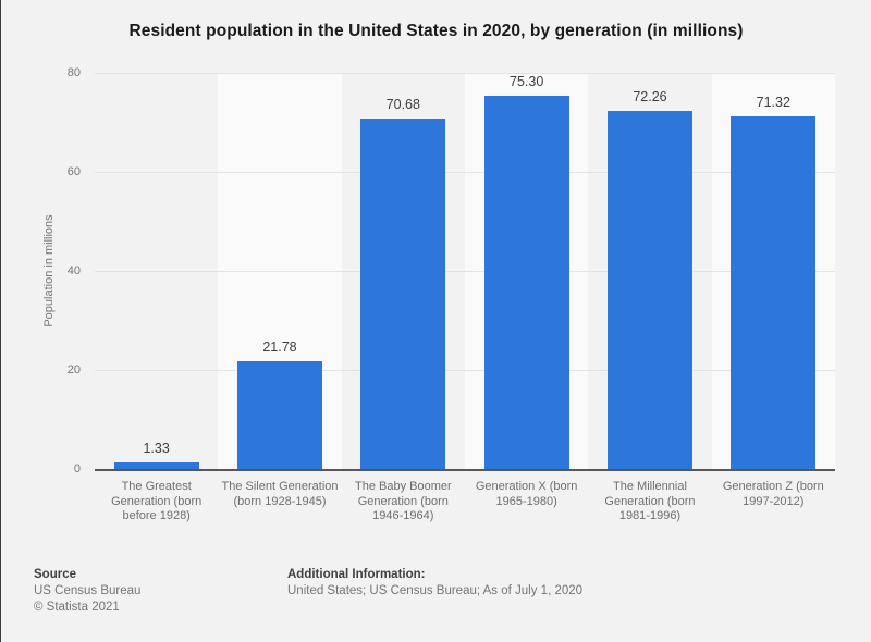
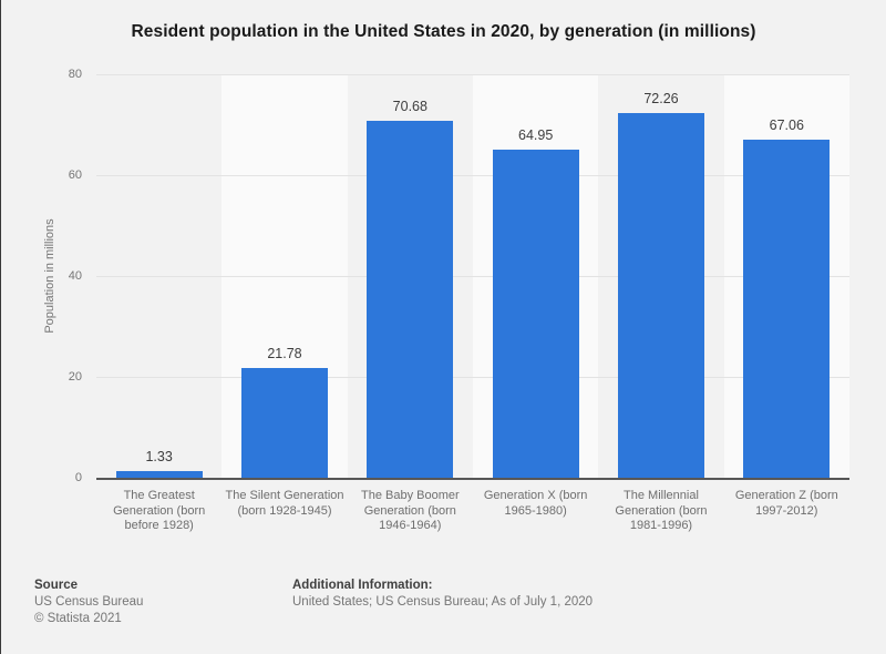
Generation X (born 1965-1980): 75.30 -> 64.95
Generation Z (born 1997-2012): 71.32 -> 67.06
